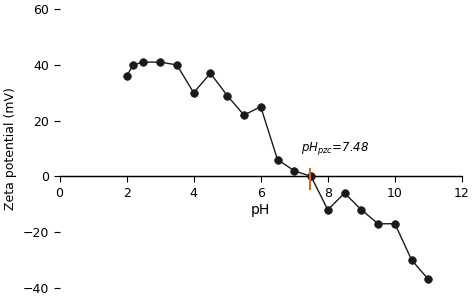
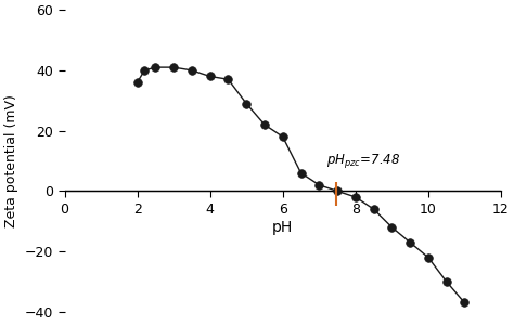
4: 30 -> 38
6: 25 -> 18
8: -12 -> -2
10: -17 -> -22
